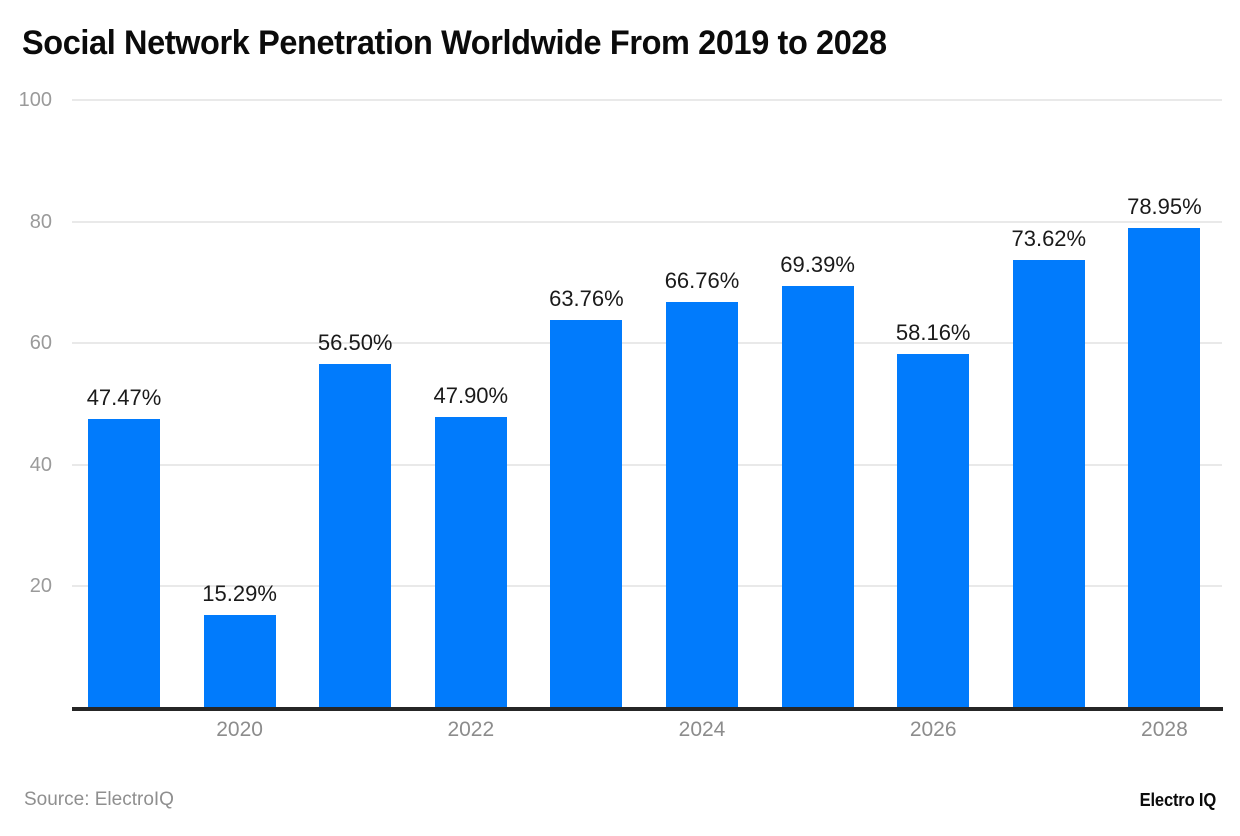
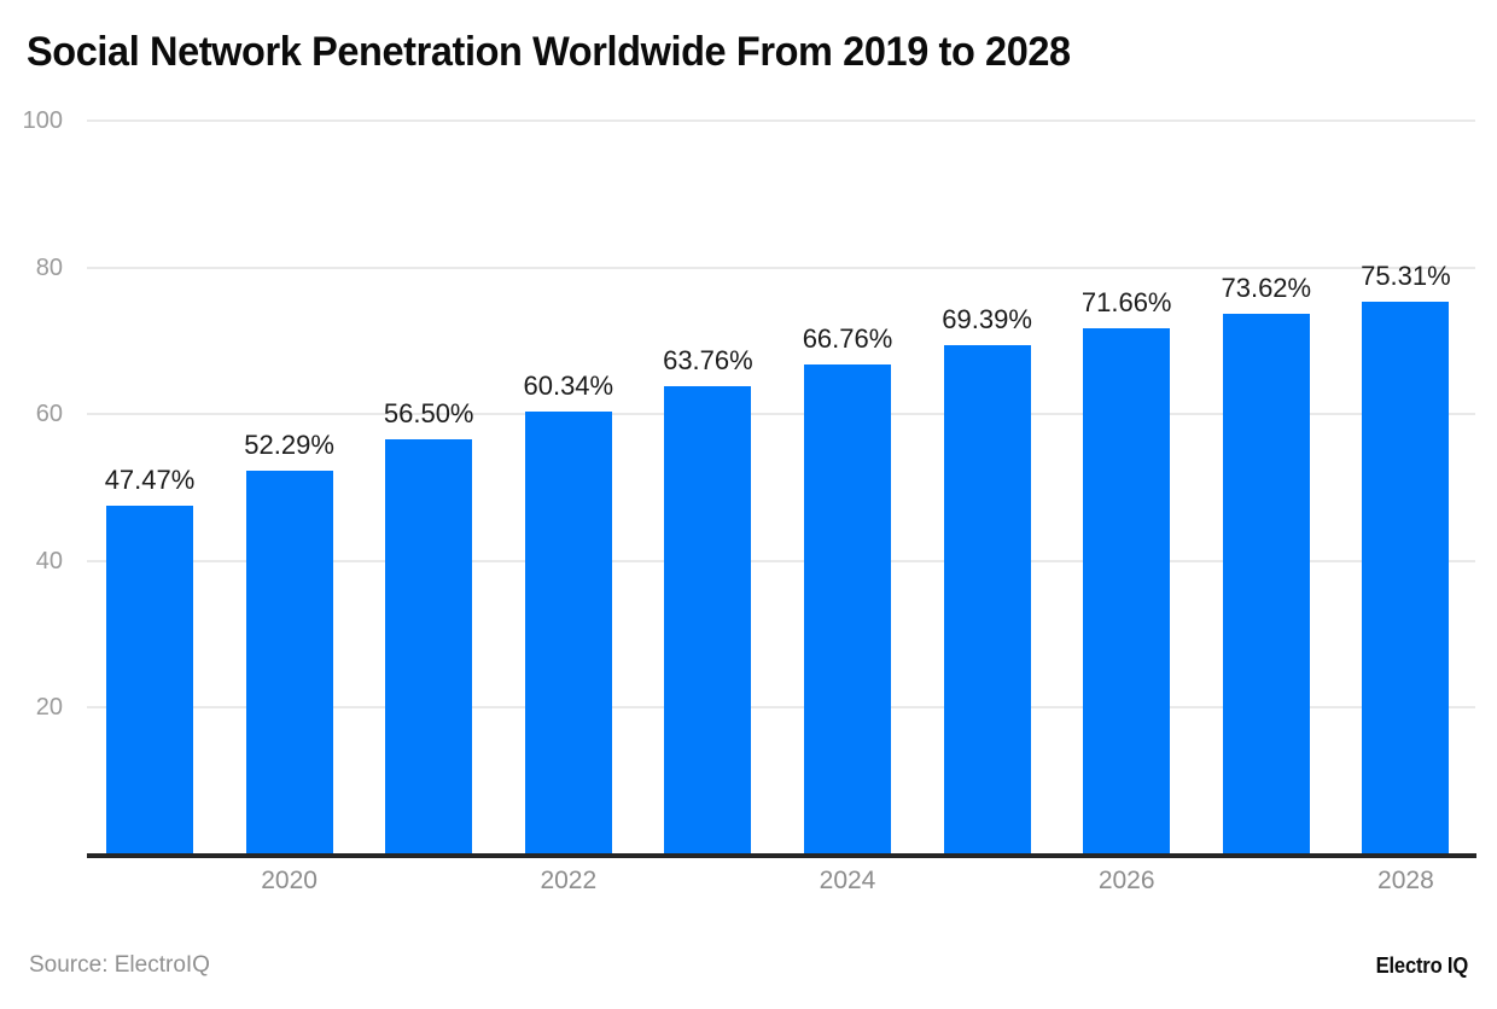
2020: 15.29% -> 52.29%
2022: 47.90% -> 60.34%
2026: 58.16% -> 71.66%
2028: 78.95% -> 75.31%
